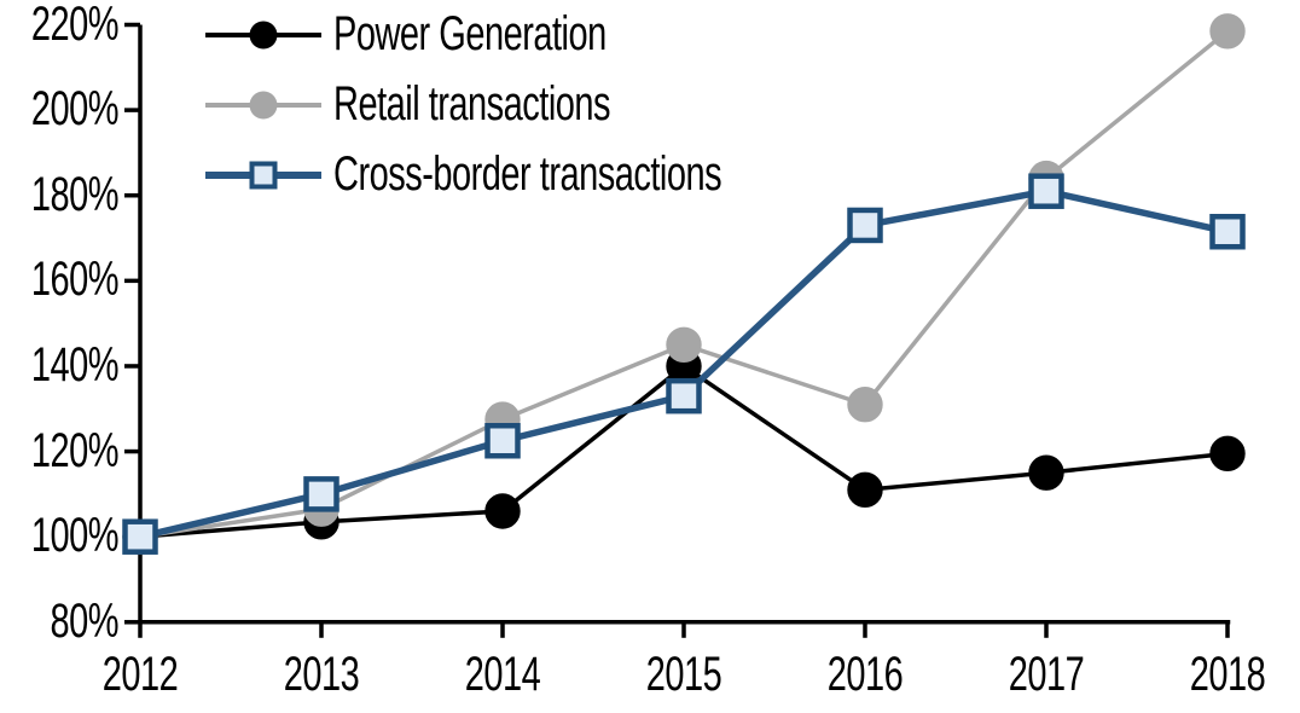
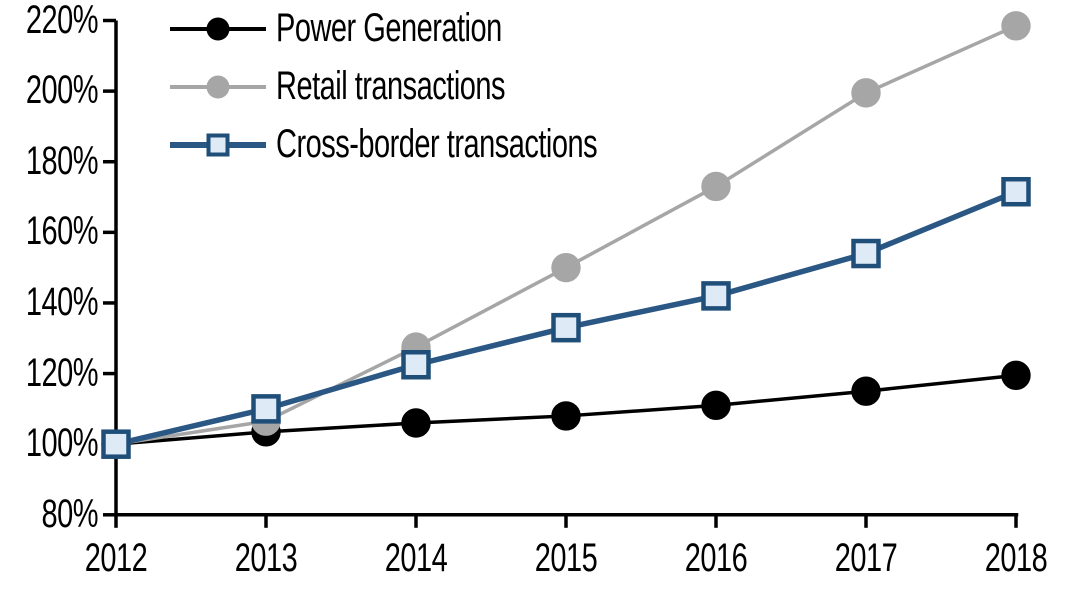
Power Generation/2015: 140% -> 108%
Retail transactions/2015: 145% -> 150%
Retail transactions/2016: 131% -> 173%
Cross-border transactions/2016: 173% -> 142%
Retail transactions/2017: 184% -> 200%
Cross-border transactions/2017: 181% -> 154%
